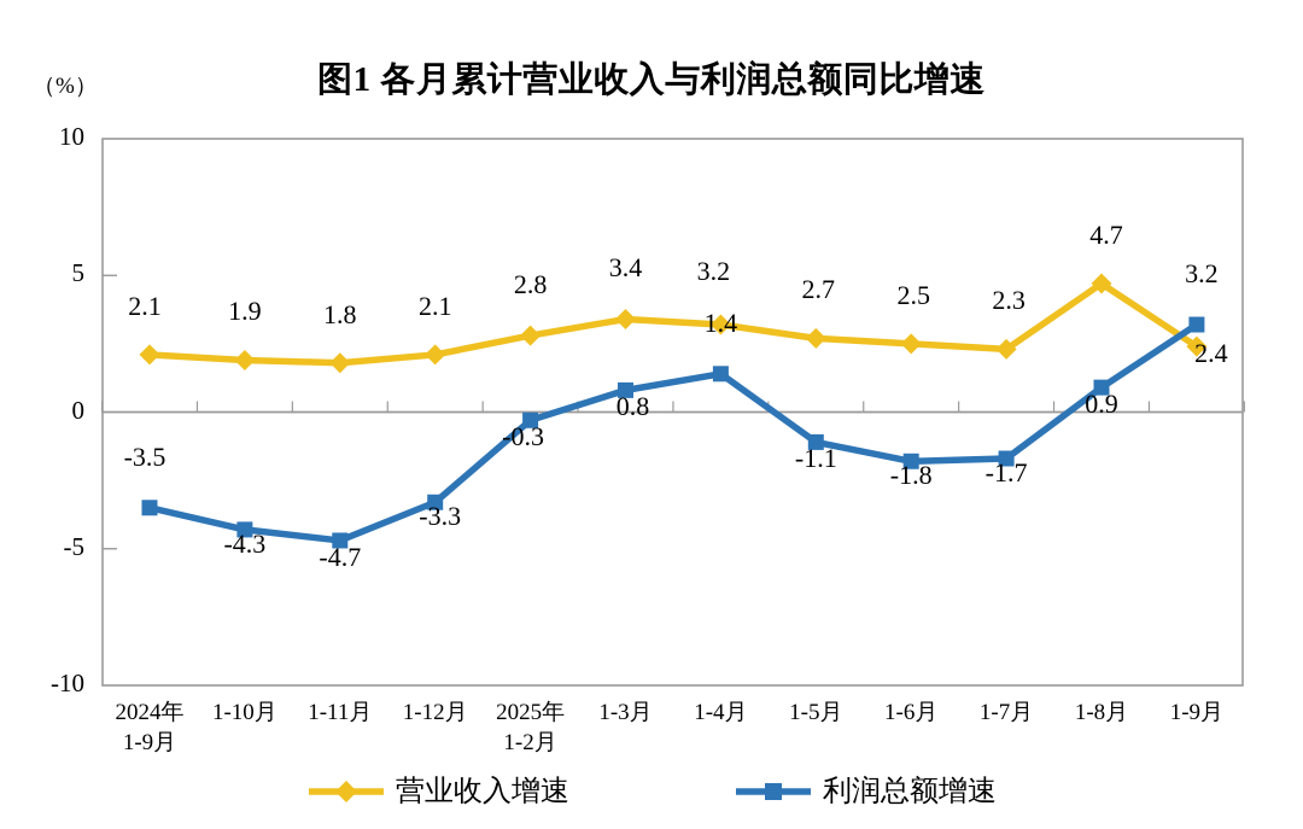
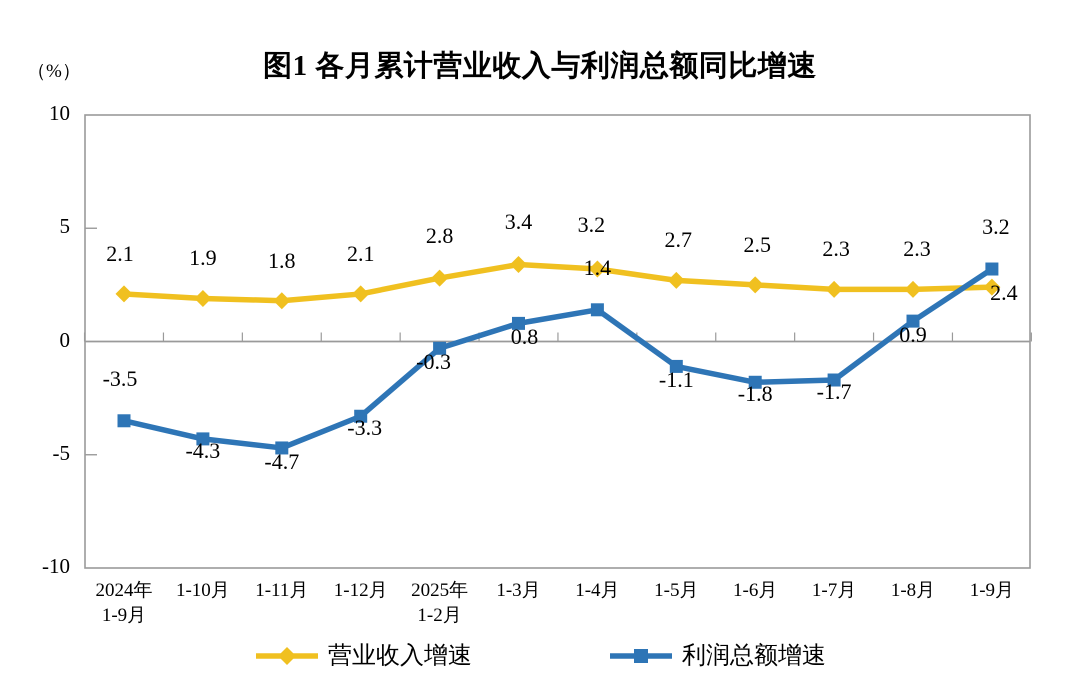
营业收入增速/1-8月: 4.7 -> 2.3
